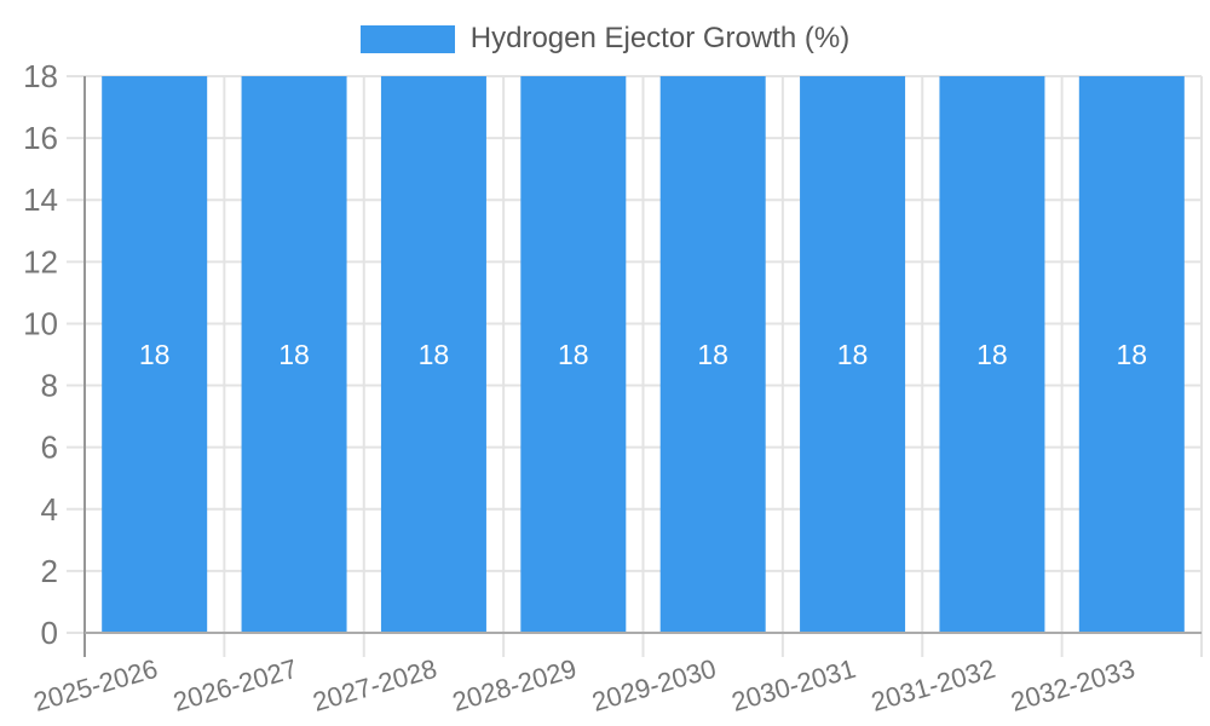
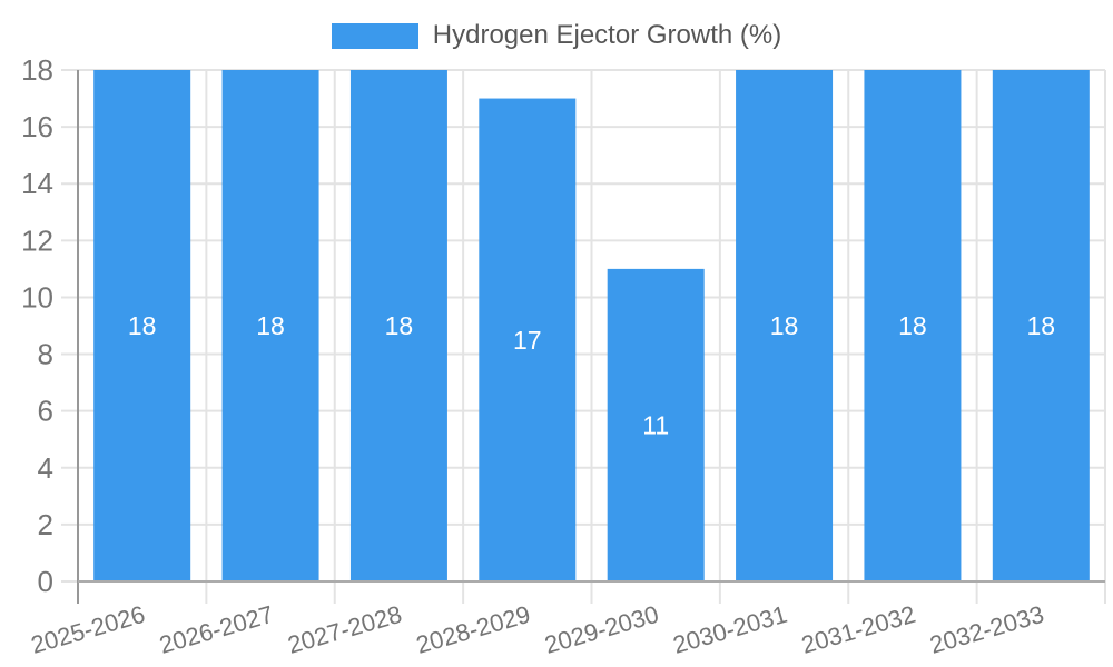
2028-2029: 18 -> 17
2029-2030: 18 -> 11
